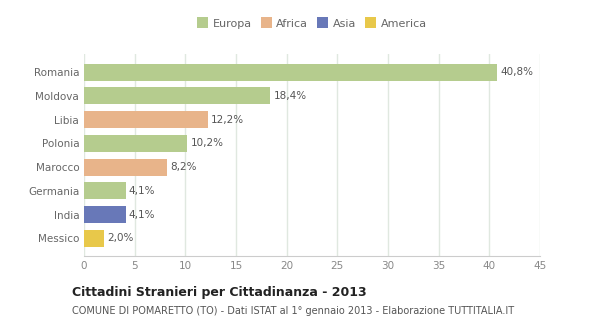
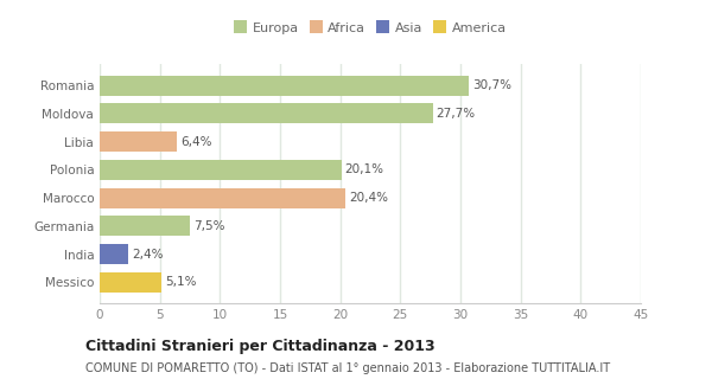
Romania: 40,8% -> 30,7%
Moldova: 18,4% -> 27,7%
Libia: 12,2% -> 6,4%
Polonia: 10,2% -> 20,1%
Marocco: 8,2% -> 20,4%
Germania: 4,1% -> 7,5%
India: 4,1% -> 2,4%
Messico: 2,0% -> 5,1%
